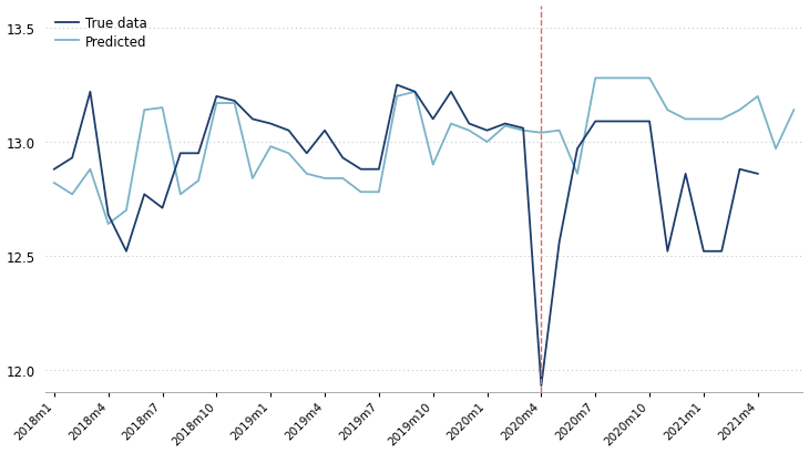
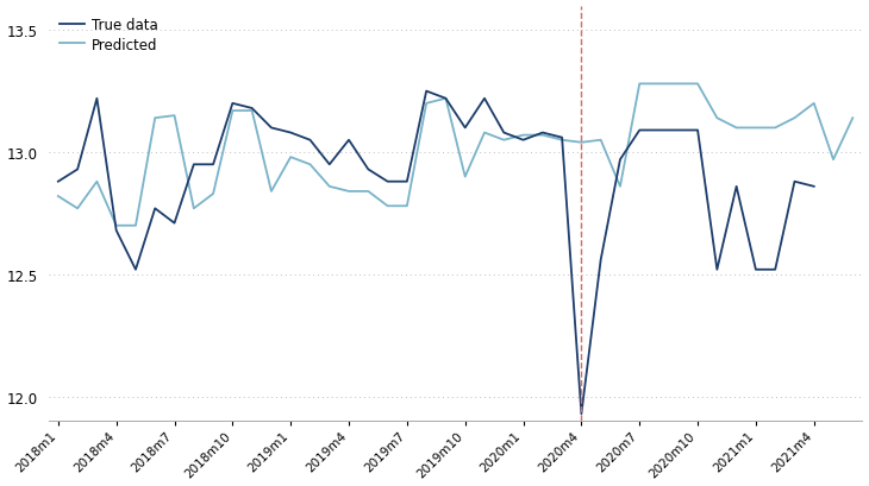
Predicted/2018m4: 12.64 -> 12.70
Predicted/2020m1: 13.00 -> 13.07
